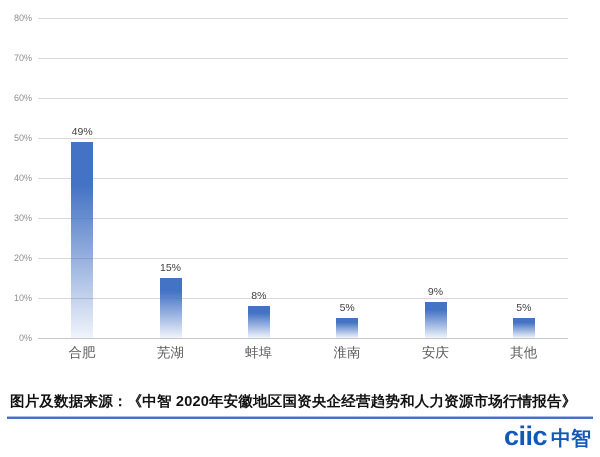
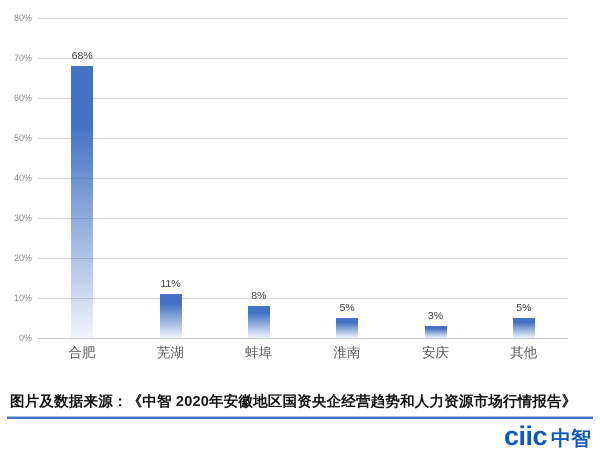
合肥: 49% -> 68%
芜湖: 15% -> 11%
安庆: 9% -> 3%
